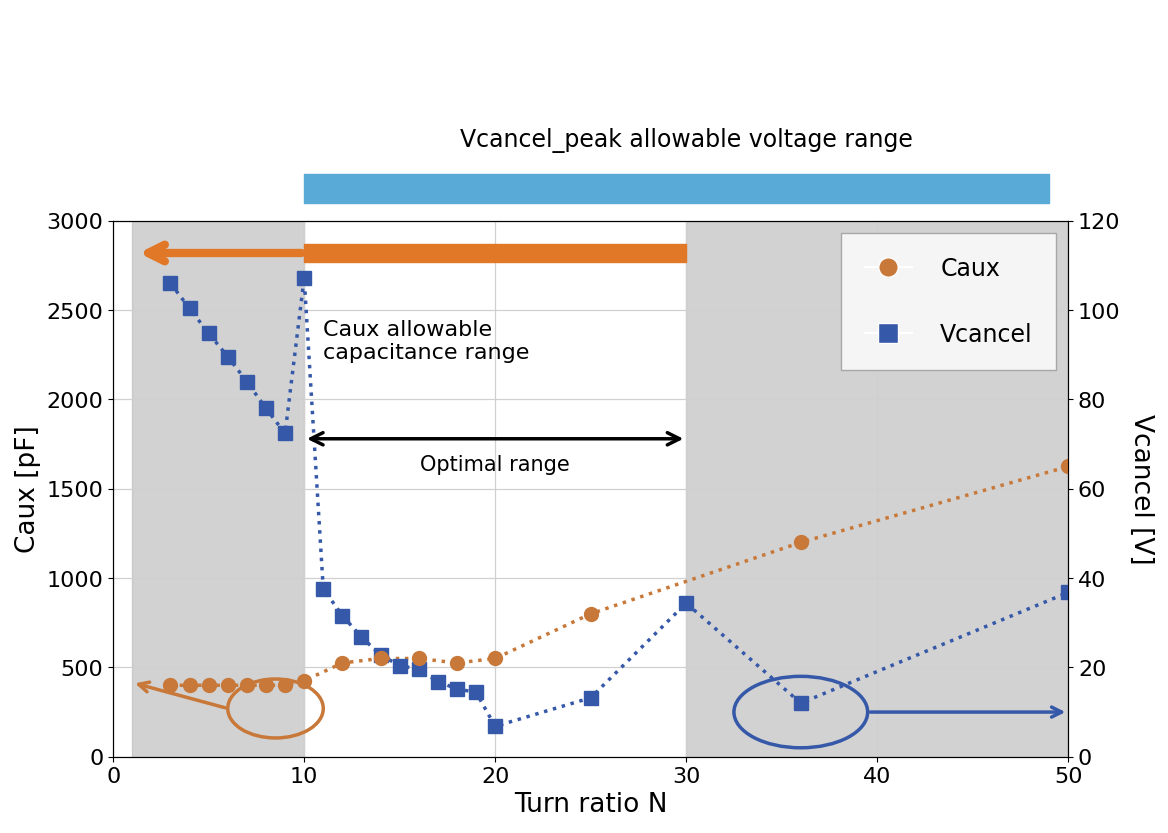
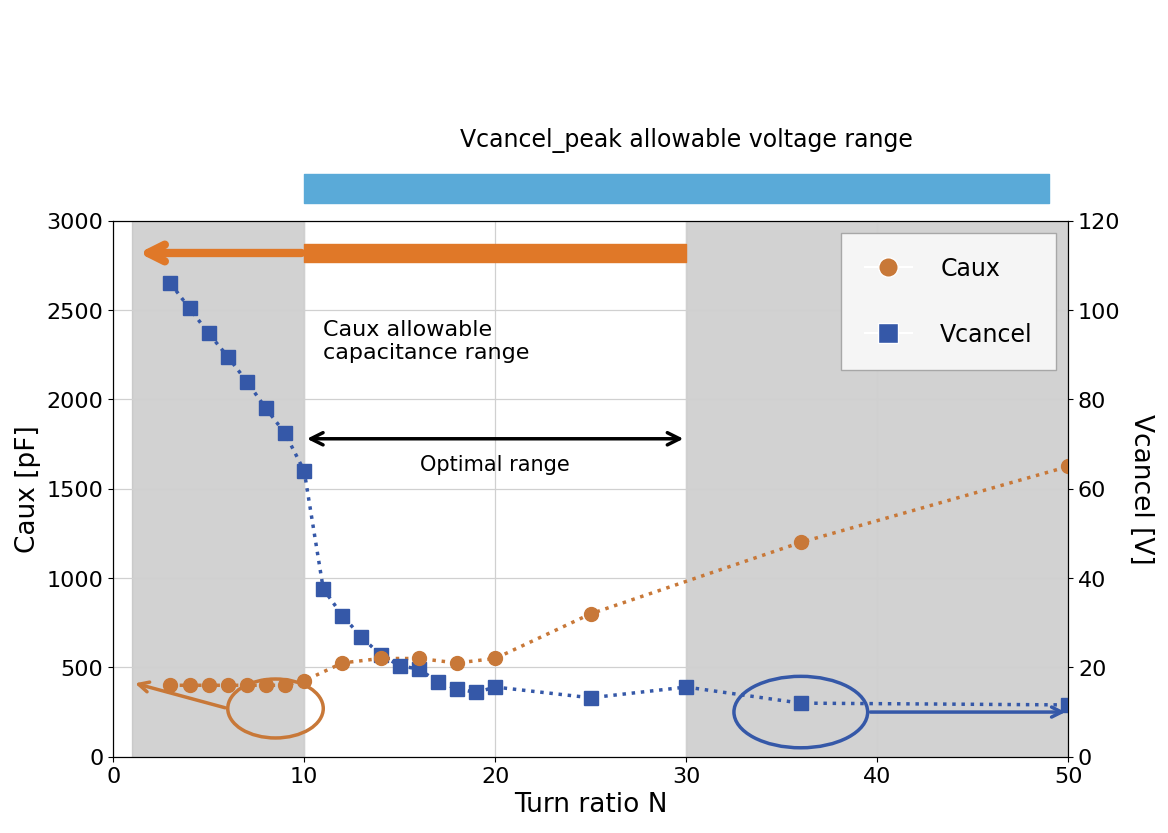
Vcancel/10: 2680 -> 1600
Vcancel/20: 170 -> 390
Vcancel/30: 860 -> 390
Vcancel/50: 920 -> 290
